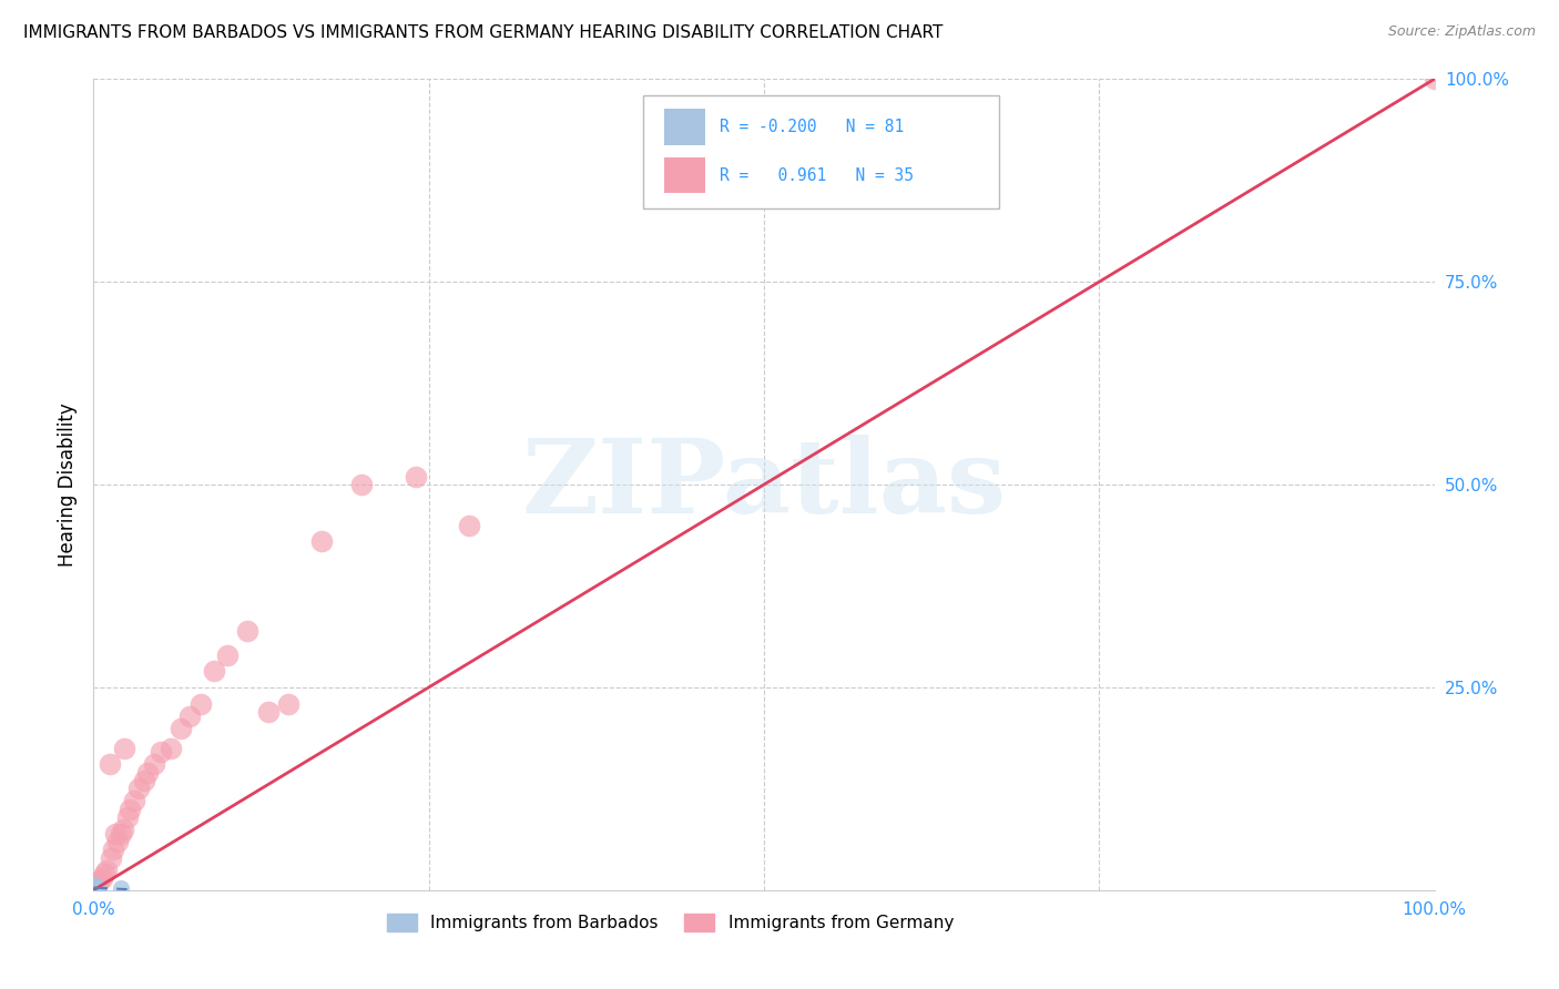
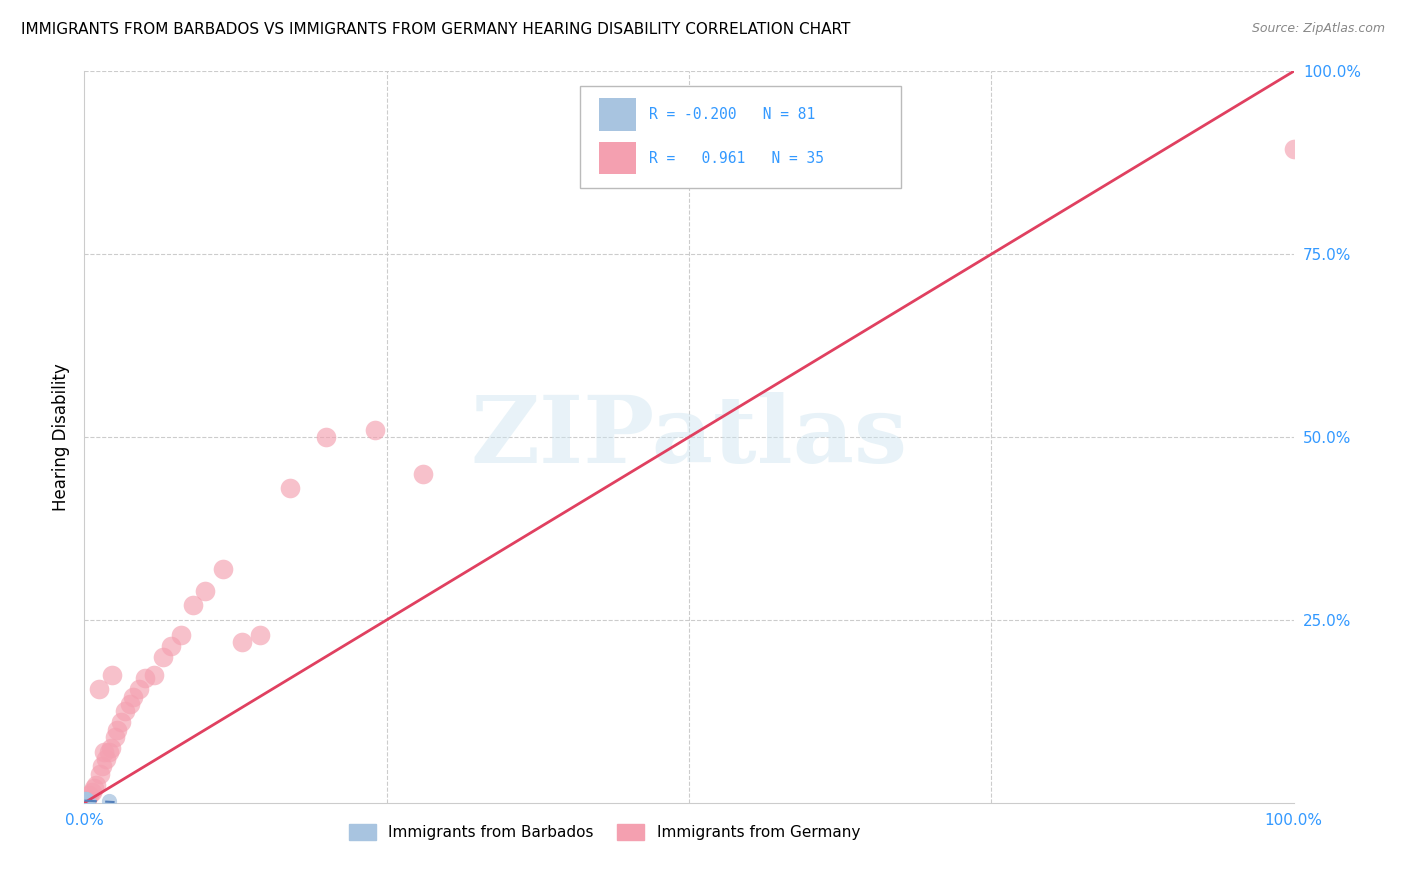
Immigrants from Germany/100.0%: 100.0% -> 89.4%
